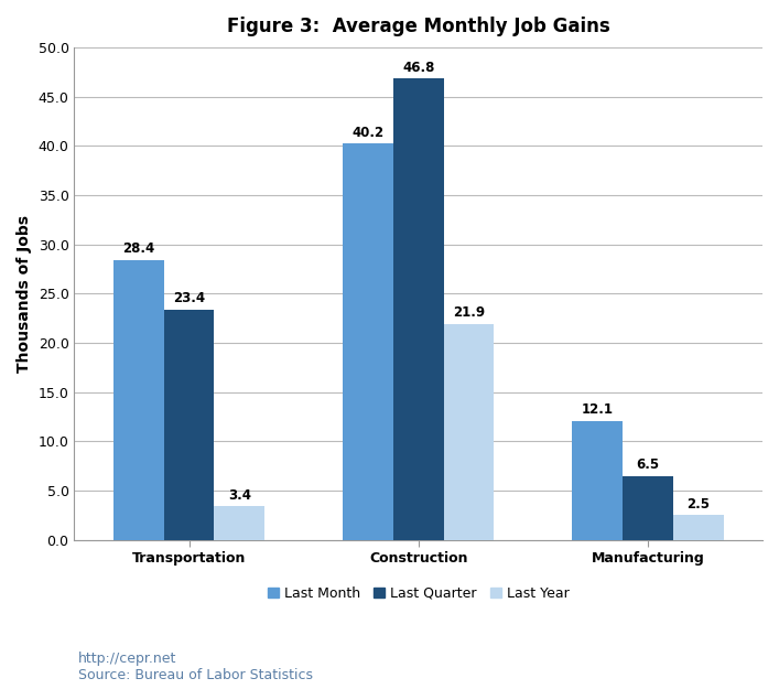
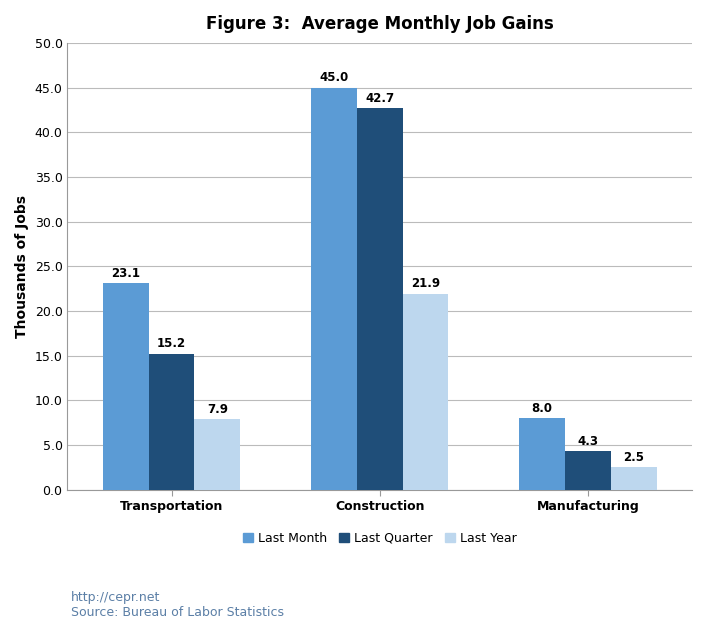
Last Month/Transportation: 28.4 -> 23.1
Last Quarter/Transportation: 23.4 -> 15.2
Last Year/Transportation: 3.4 -> 7.9
Last Month/Construction: 40.2 -> 45.0
Last Quarter/Construction: 46.8 -> 42.7
Last Month/Manufacturing: 12.1 -> 8.0
Last Quarter/Manufacturing: 6.5 -> 4.3
